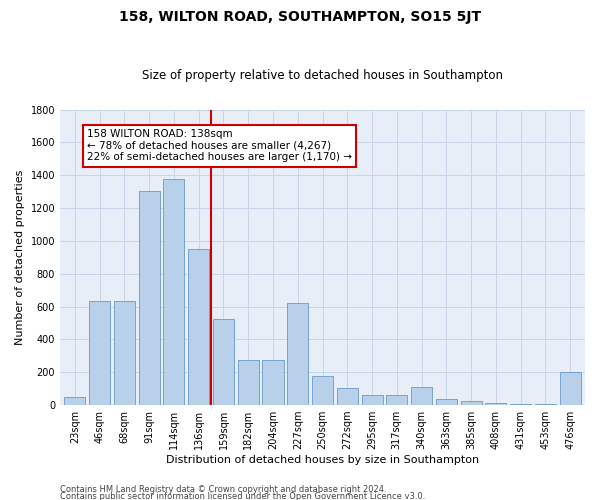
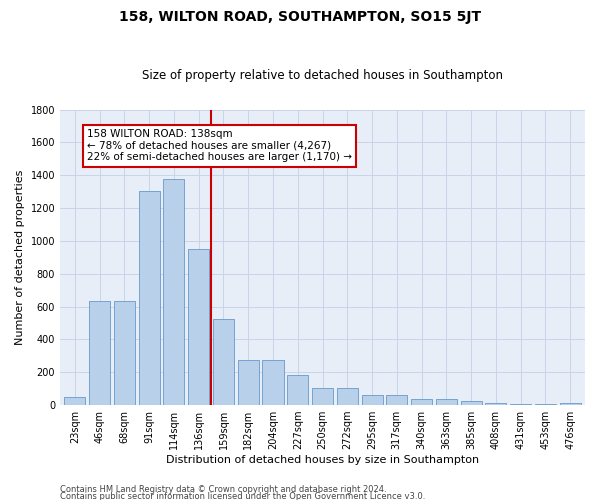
227sqm: 620 -> 180
250sqm: 180 -> 100
340sqm: 110 -> 40
476sqm: 200 -> 20
